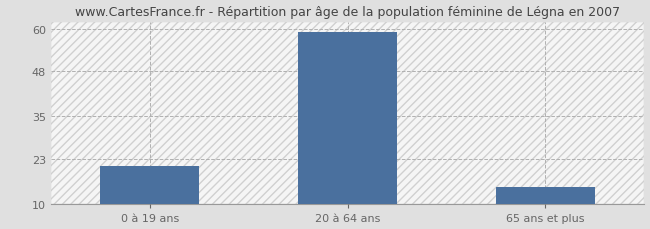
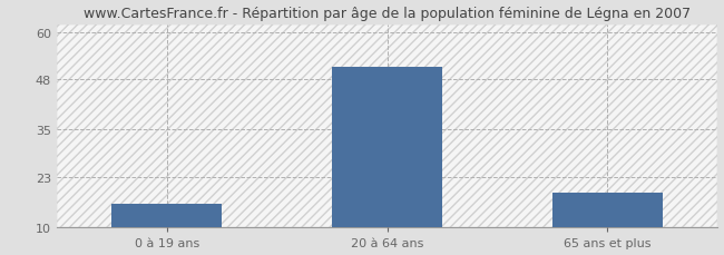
0 à 19 ans: 21 -> 16
20 à 64 ans: 59 -> 51
65 ans et plus: 15 -> 19
